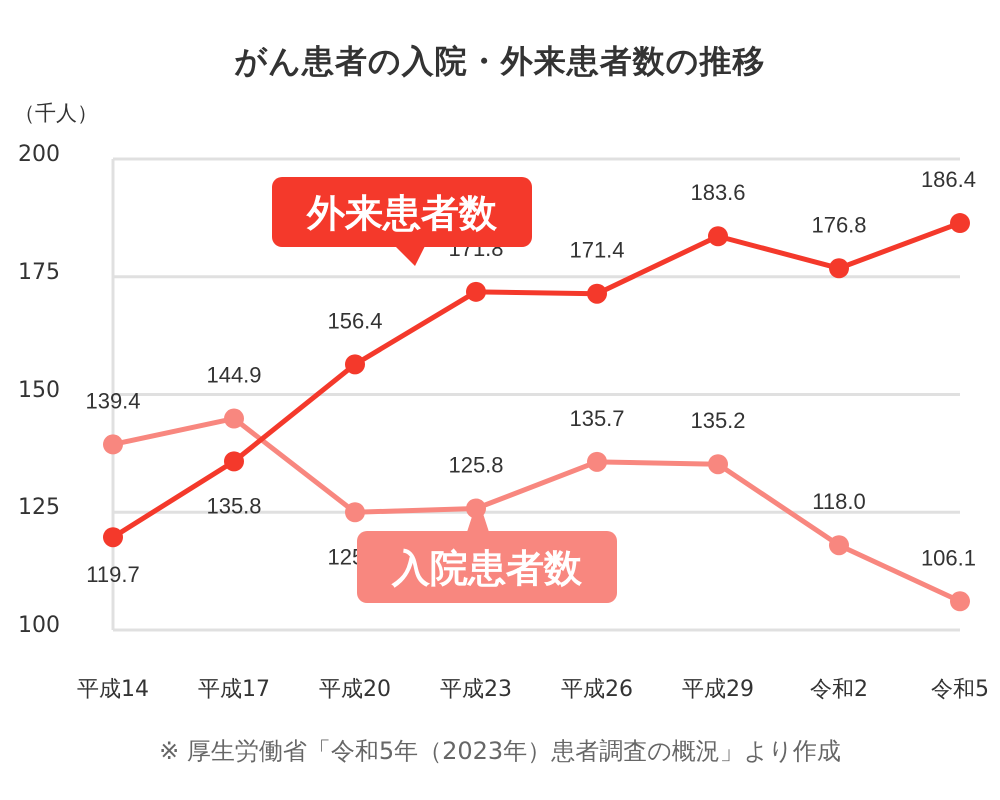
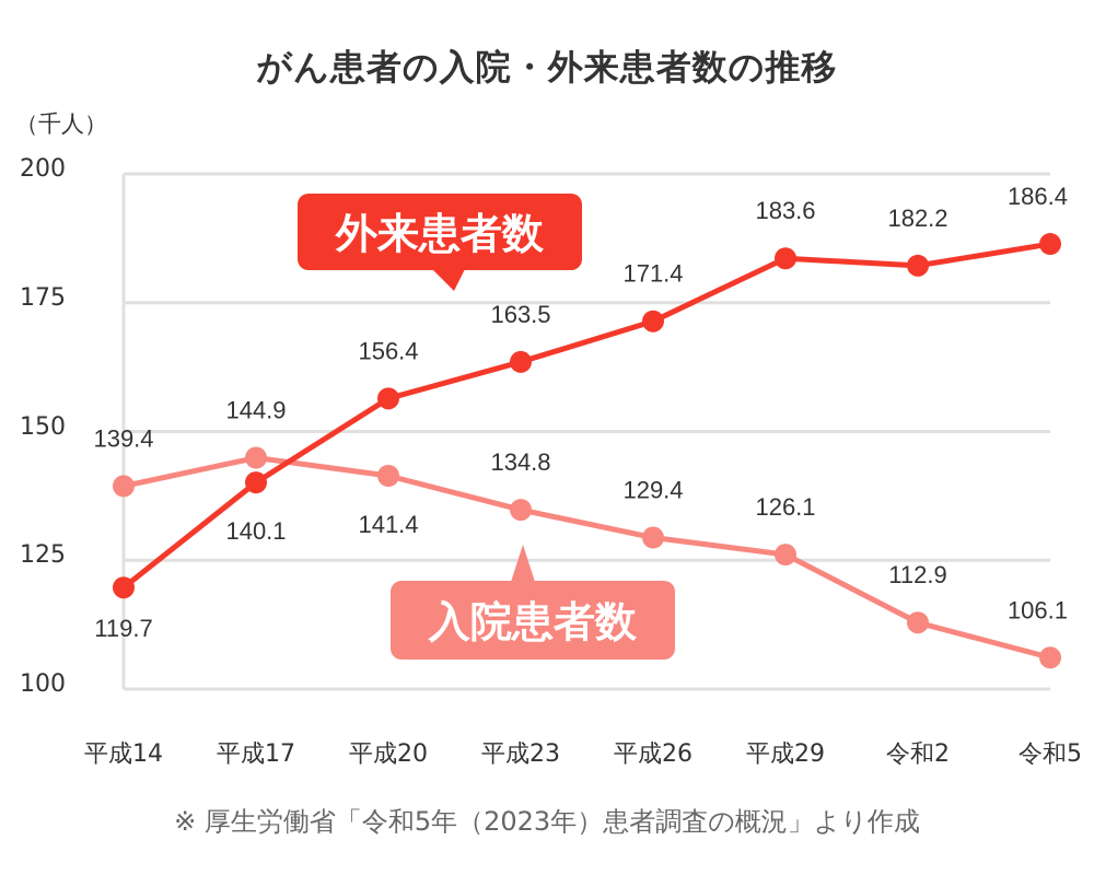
外来患者数/平成17: 135.8 -> 140.1
入院患者数/平成20: 125.0 -> 141.4
外来患者数/平成23: 171.8 -> 163.5
入院患者数/平成23: 125.8 -> 134.8
入院患者数/平成26: 135.7 -> 129.4
入院患者数/平成29: 135.2 -> 126.1
外来患者数/令和2: 176.8 -> 182.2
入院患者数/令和2: 118.0 -> 112.9
